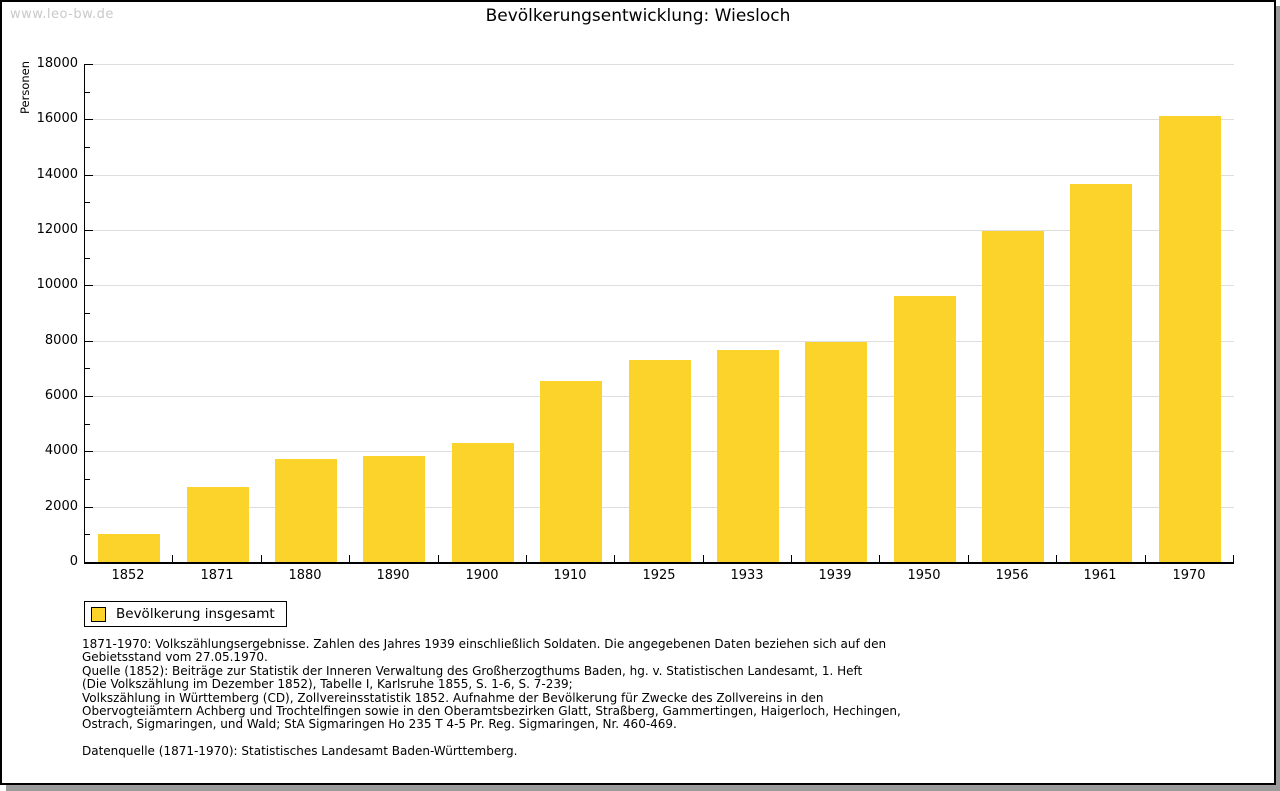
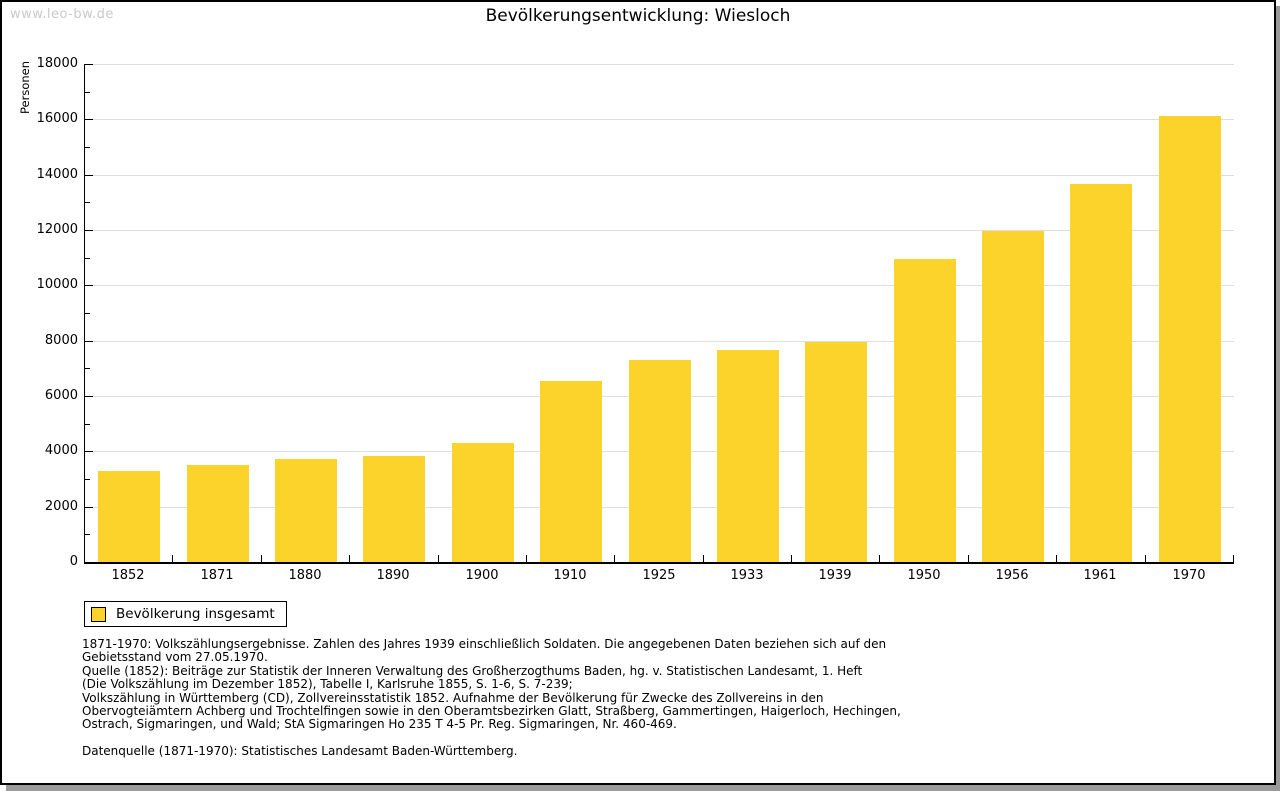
1852: 1000 -> 3300
1871: 2700 -> 3500
1950: 9600 -> 10900
